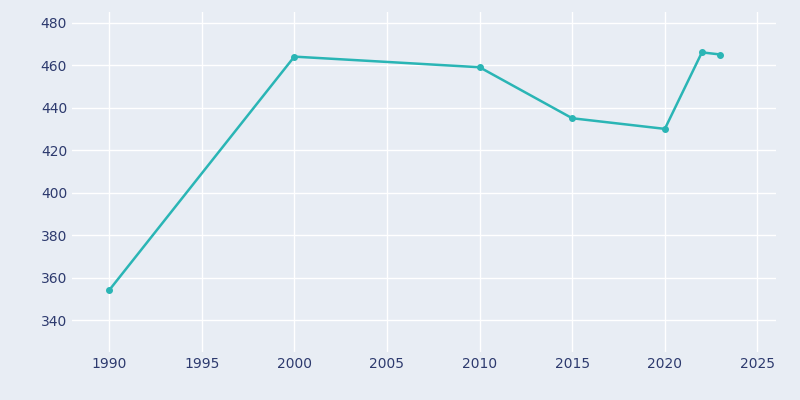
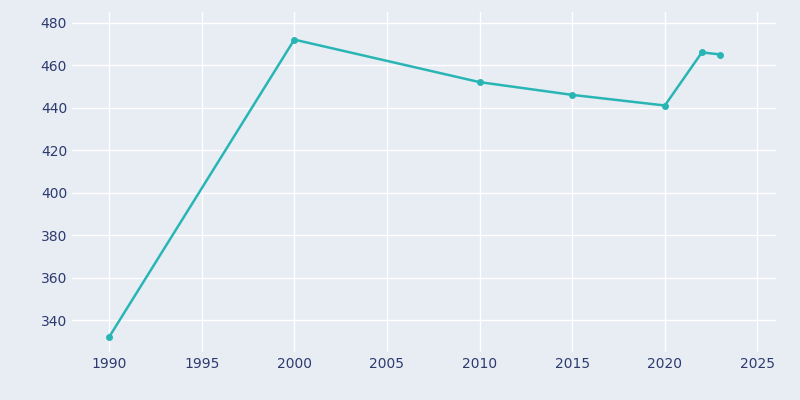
1990: 354 -> 332
2000: 464 -> 472
2010: 459 -> 452
2015: 435 -> 446
2020: 430 -> 441
